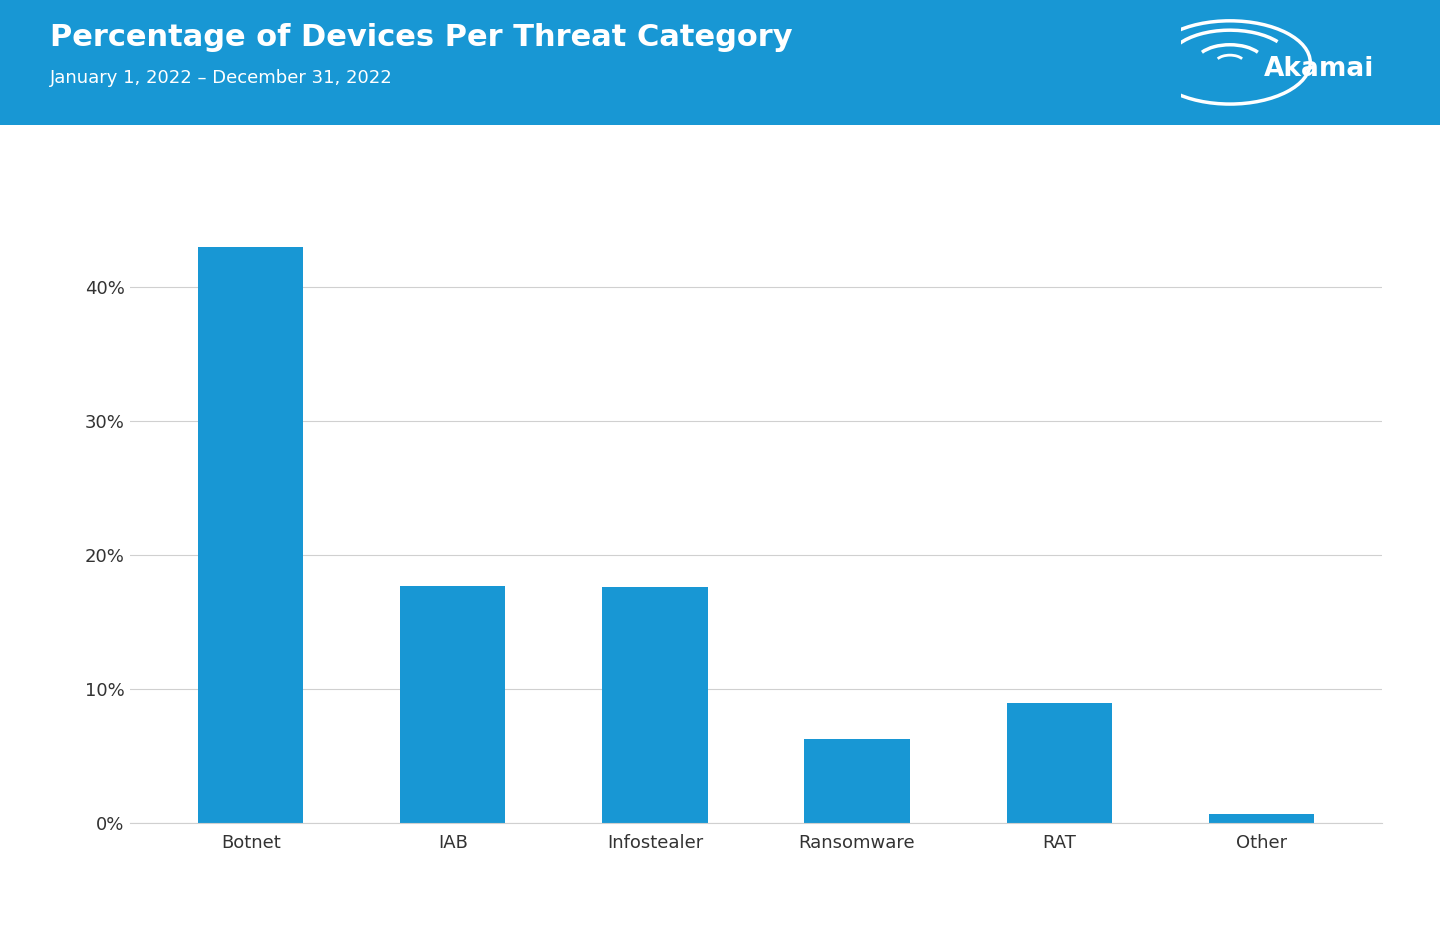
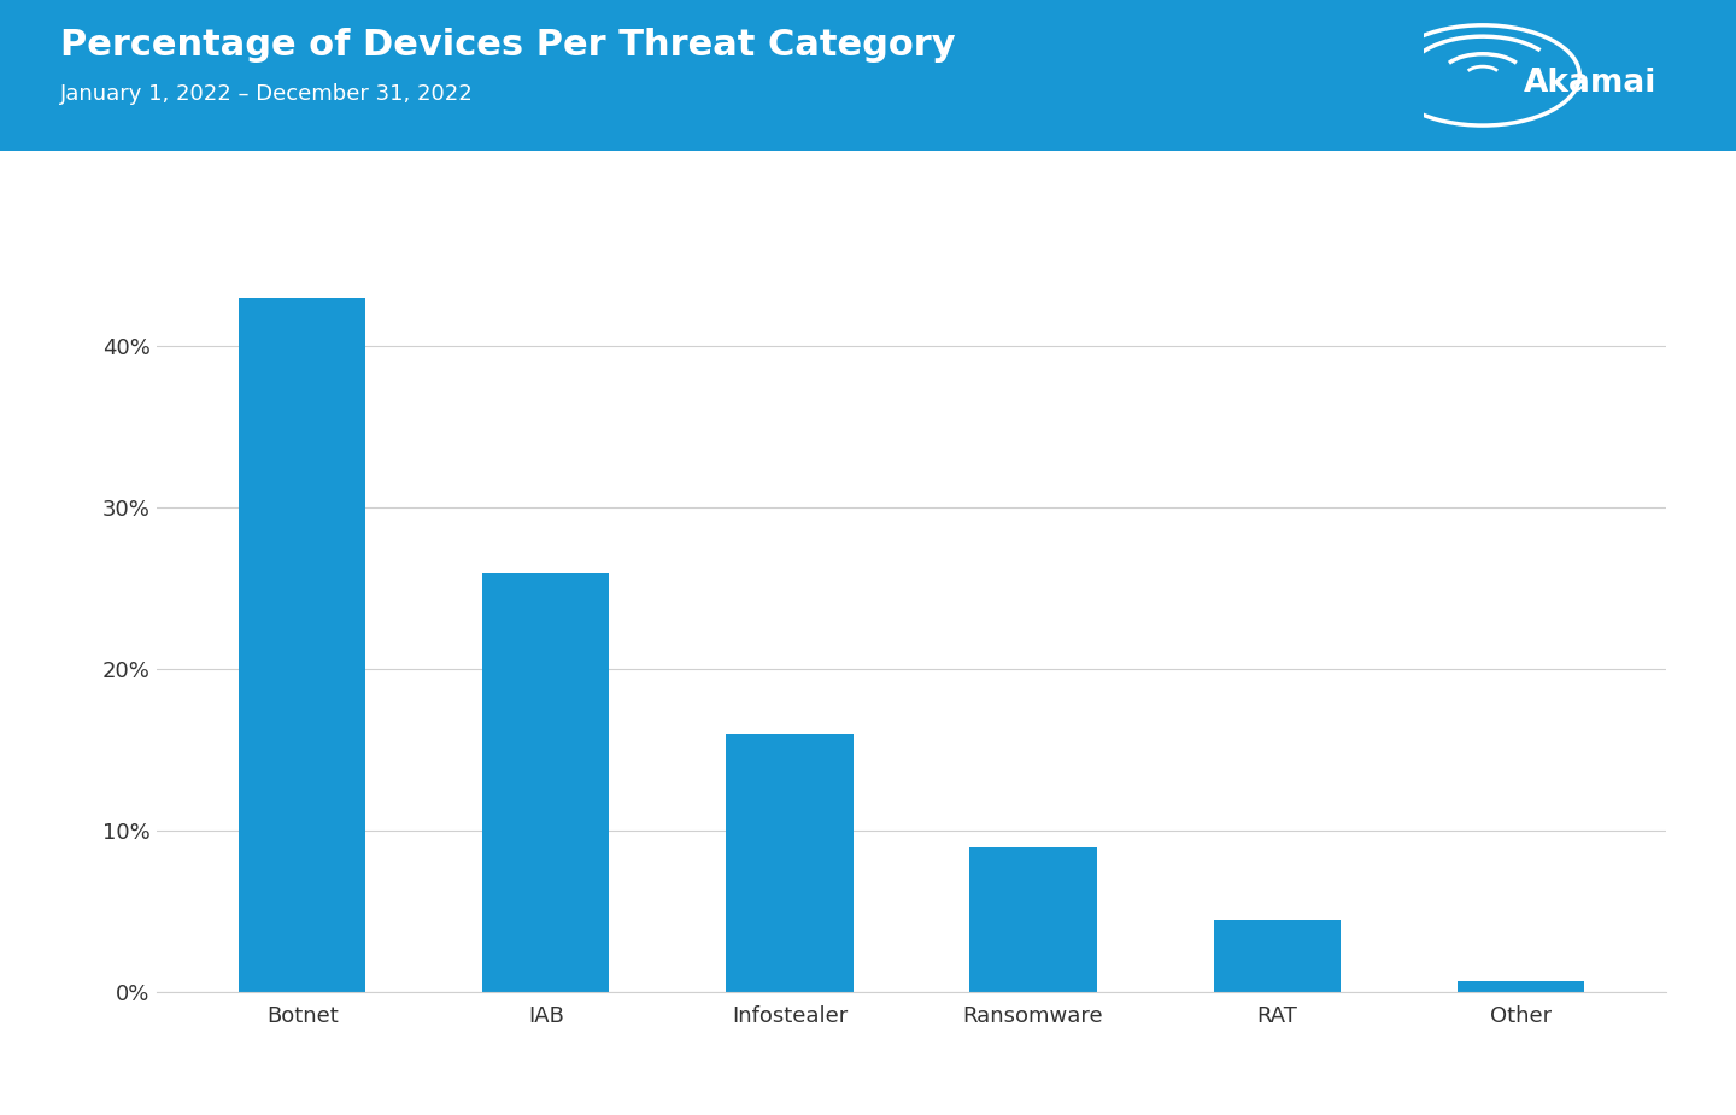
IAB: 17.7% -> 26.0%
Infostealer: 17.6% -> 16.0%
Ransomware: 6.3% -> 9.0%
RAT: 9.0% -> 4.5%
